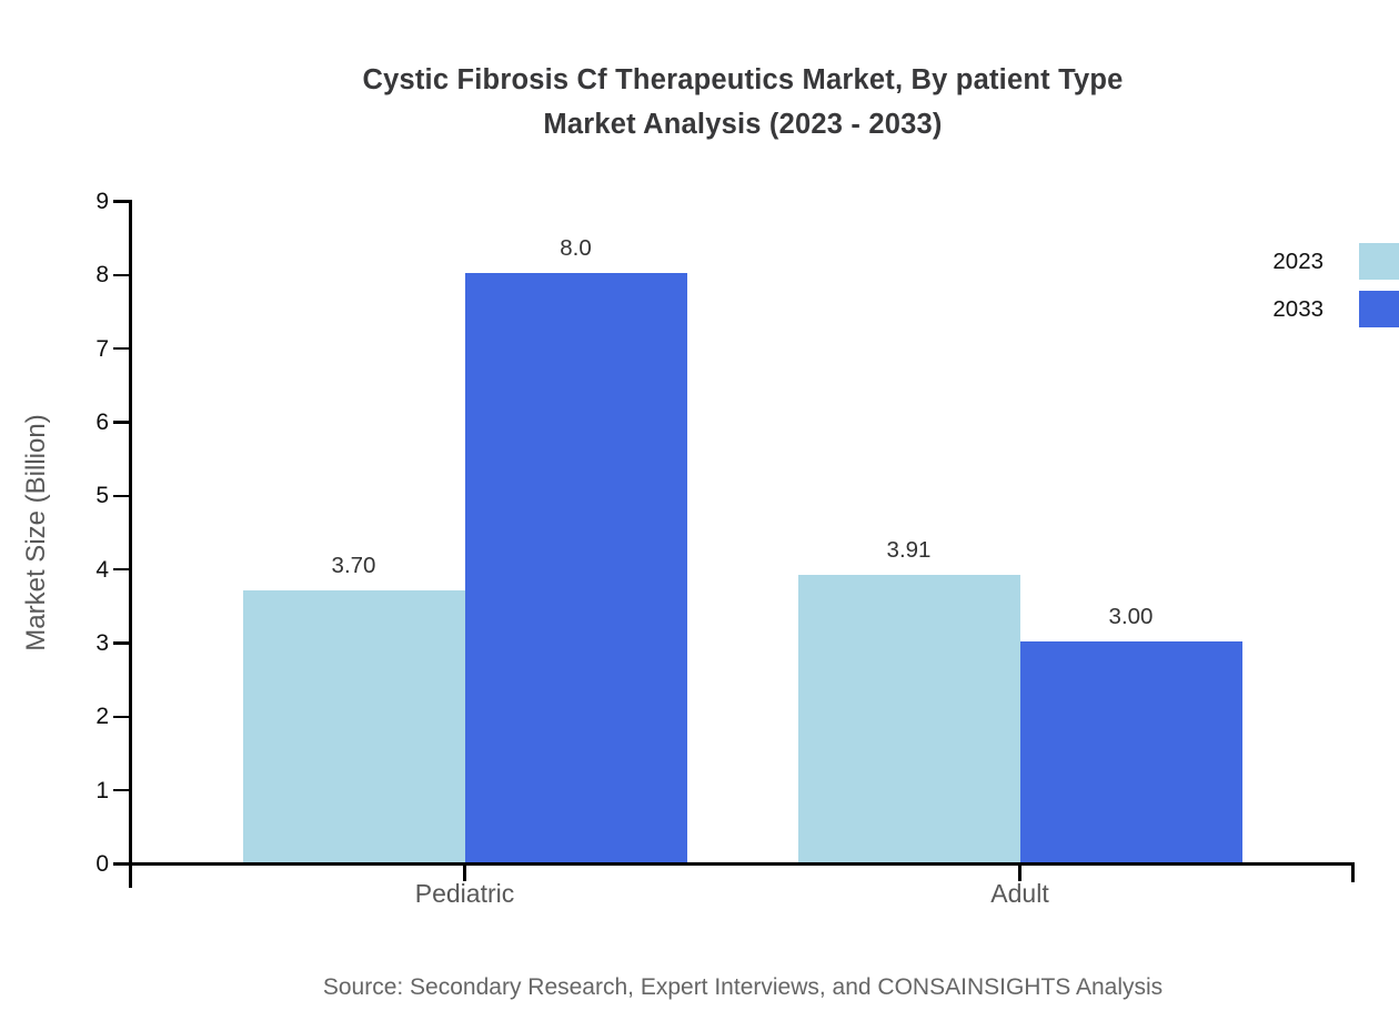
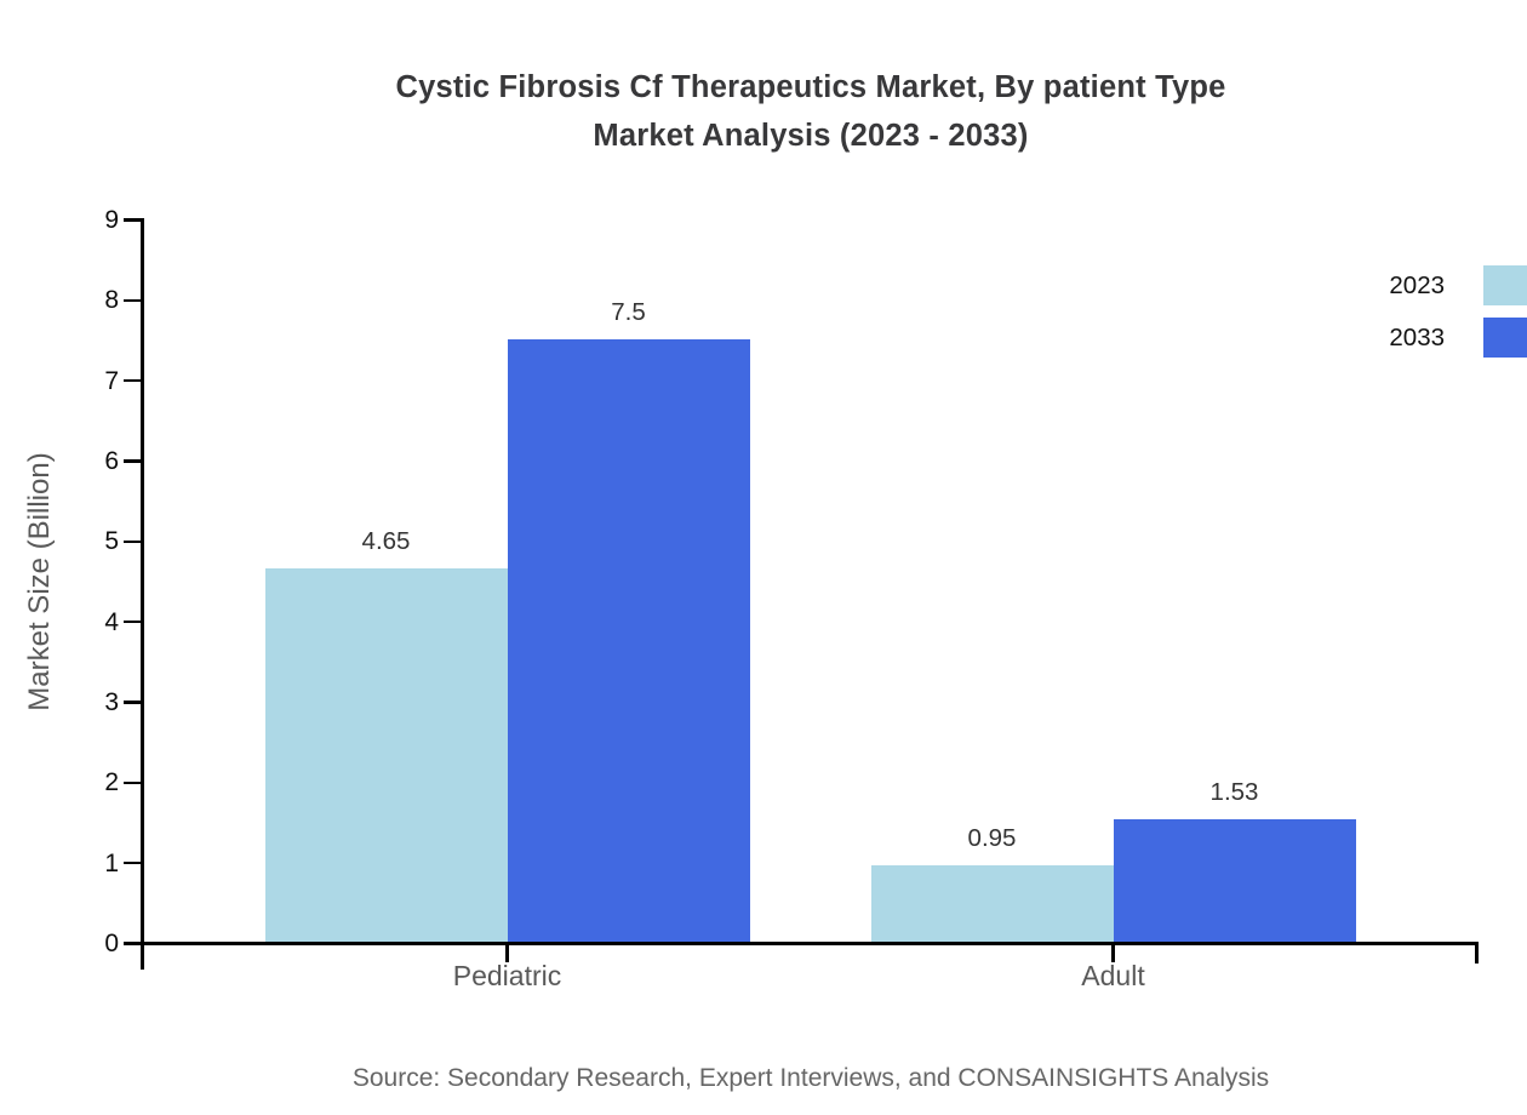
2023/Pediatric: 3.70 -> 4.65
2033/Pediatric: 8.0 -> 7.5
2023/Adult: 3.91 -> 0.95
2033/Adult: 3.00 -> 1.53
